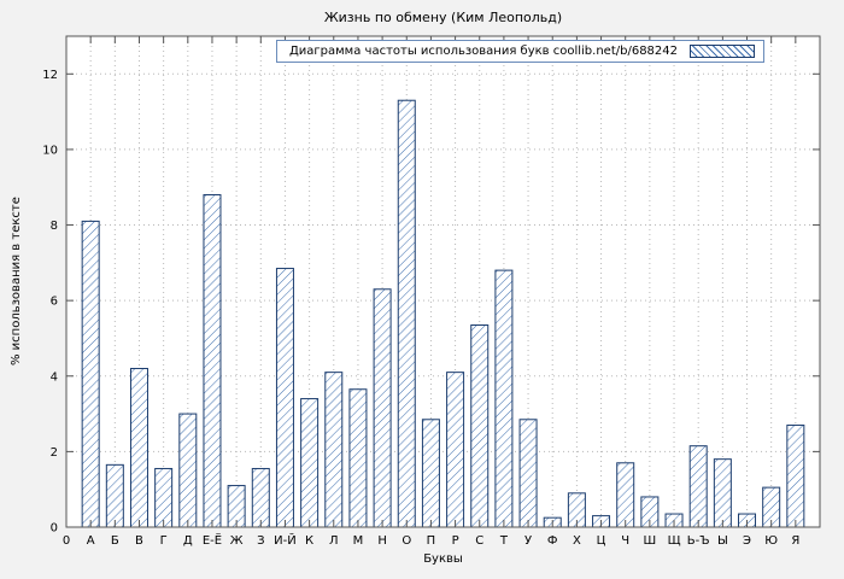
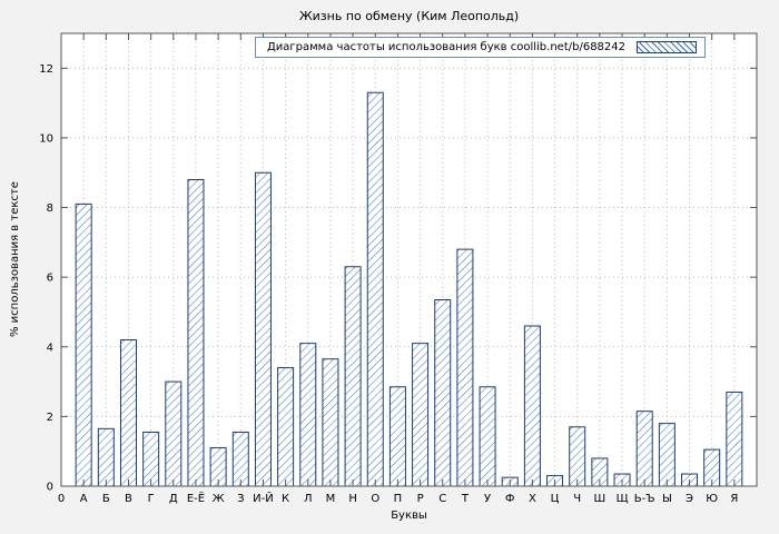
И-Й: 6.8 -> 9.0
Х: 0.9 -> 4.6
